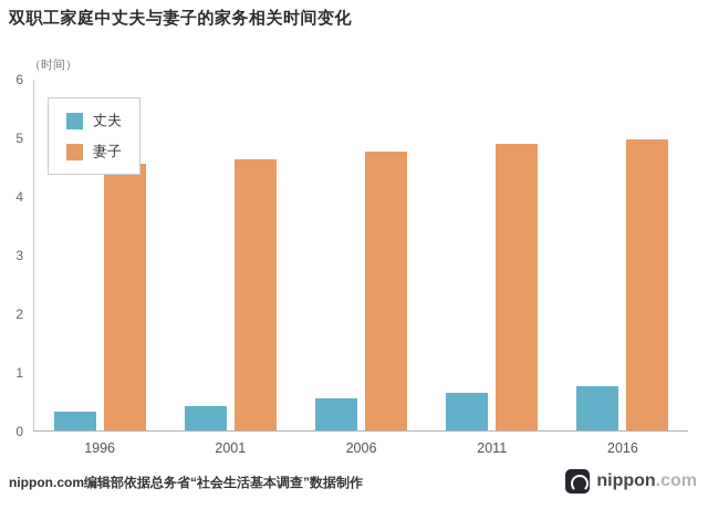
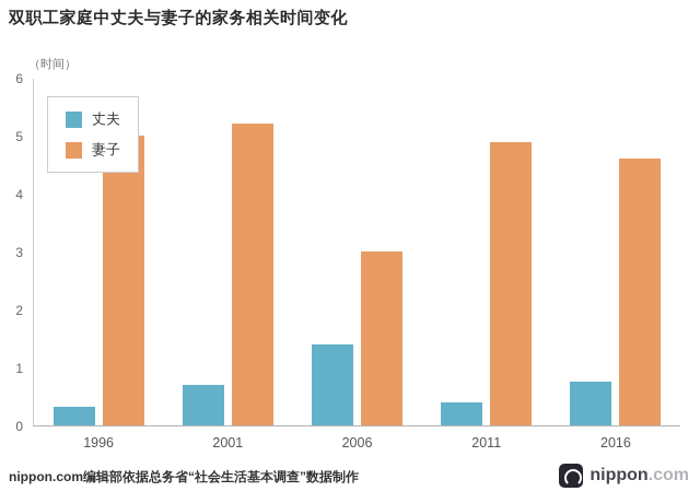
妻子/1996: 4.5 -> 5.0
丈夫/2001: 0.4 -> 0.7
妻子/2001: 4.6 -> 5.2
丈夫/2006: 0.6 -> 1.4
妻子/2006: 4.8 -> 3.0
丈夫/2011: 0.7 -> 0.4
妻子/2016: 5.0 -> 4.6
